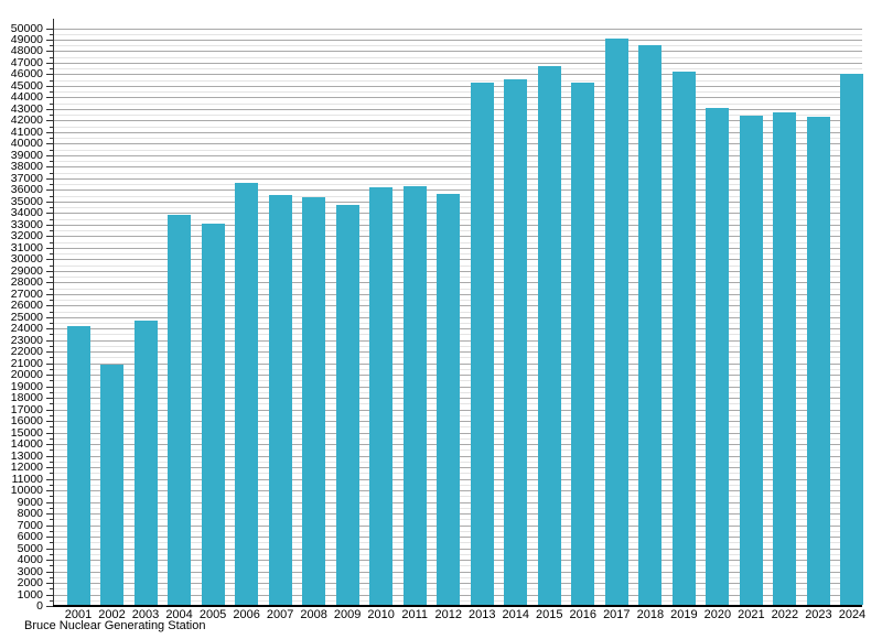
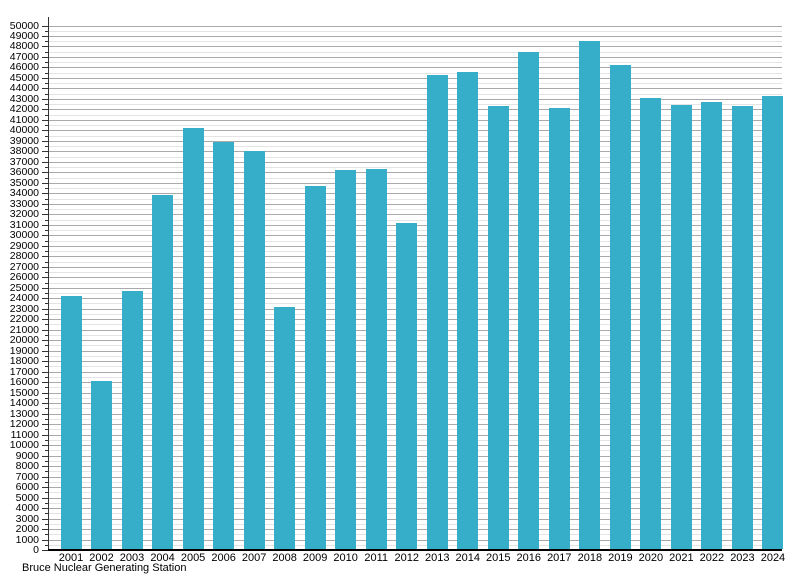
2002: 20900 -> 16100
2005: 33100 -> 40200
2006: 36600 -> 38900
2007: 35600 -> 38000
2008: 35400 -> 23200
2012: 35700 -> 31200
2015: 46700 -> 42300
2016: 45300 -> 47500
2017: 49100 -> 42100
2024: 46000 -> 43300
